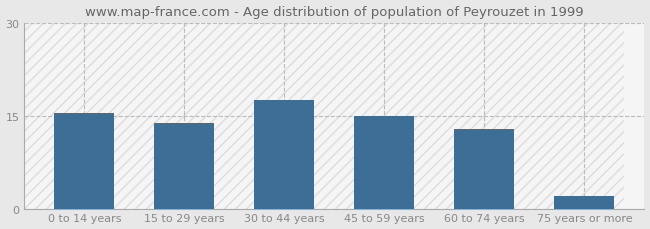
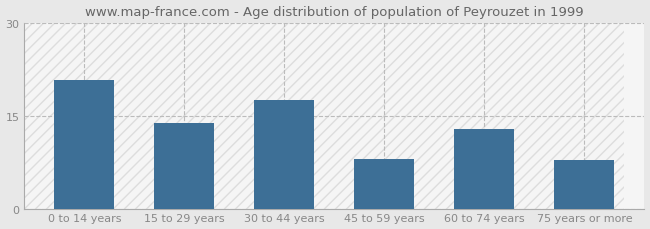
0 to 14 years: 15.5 -> 20.8
45 to 59 years: 15.0 -> 8.0
75 years or more: 2.0 -> 7.8
